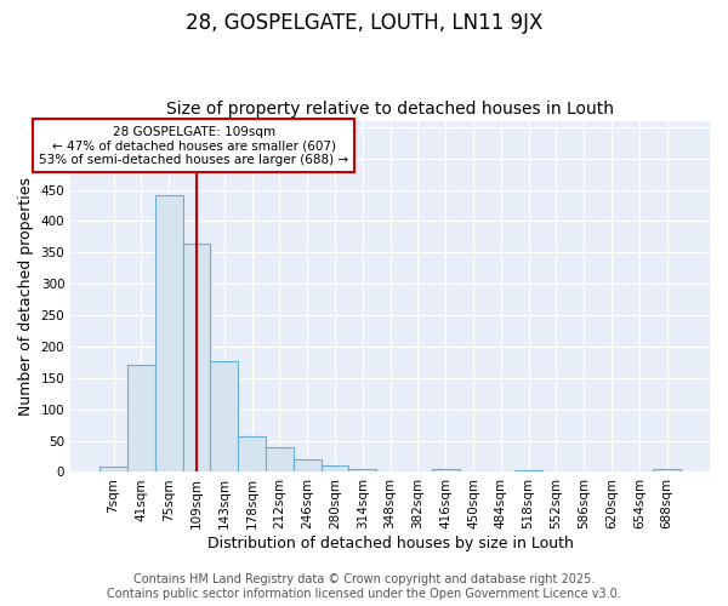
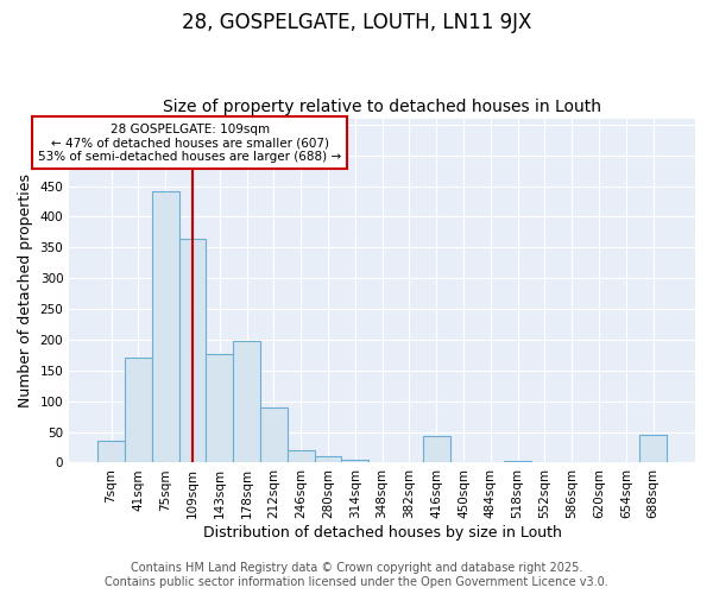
7sqm: 8 -> 36
178sqm: 57 -> 198
212sqm: 40 -> 90
416sqm: 4 -> 44
688sqm: 4 -> 46
